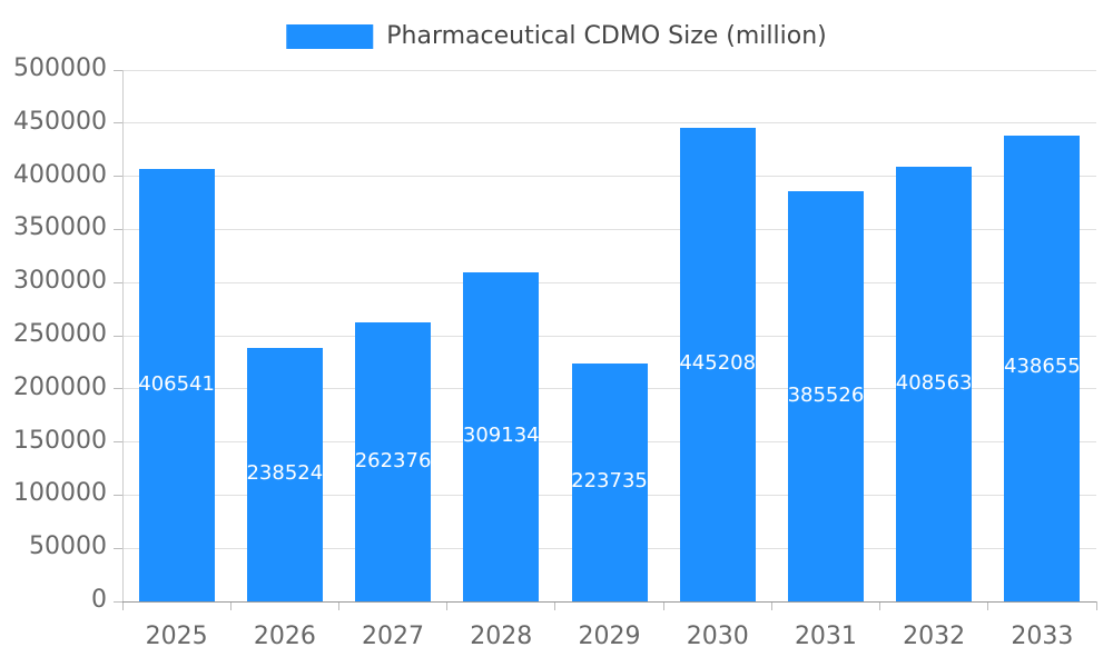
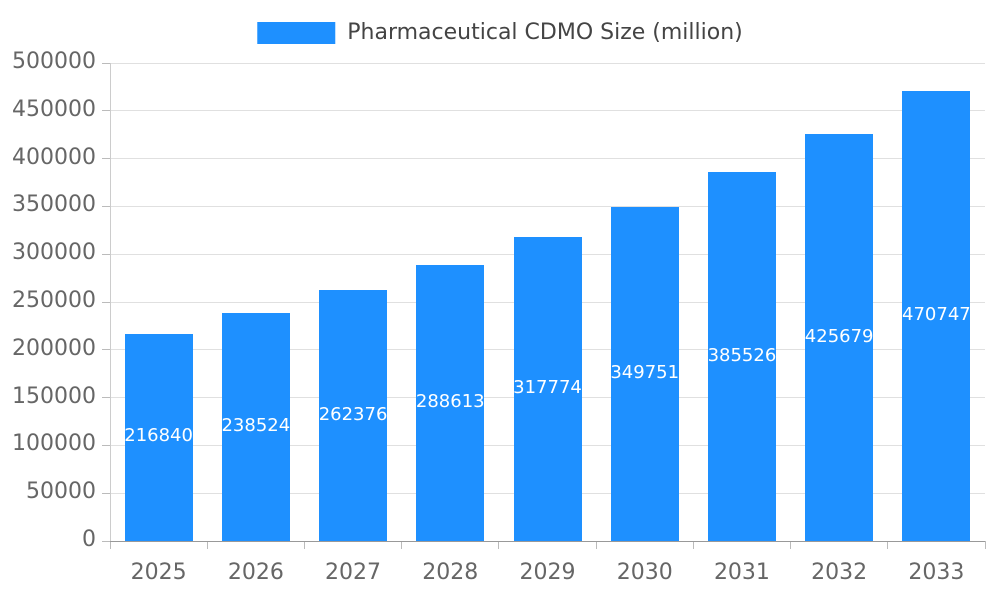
2025: 406541 -> 216840
2028: 309134 -> 288613
2029: 223735 -> 317774
2030: 445208 -> 349751
2032: 408563 -> 425679
2033: 438655 -> 470747
